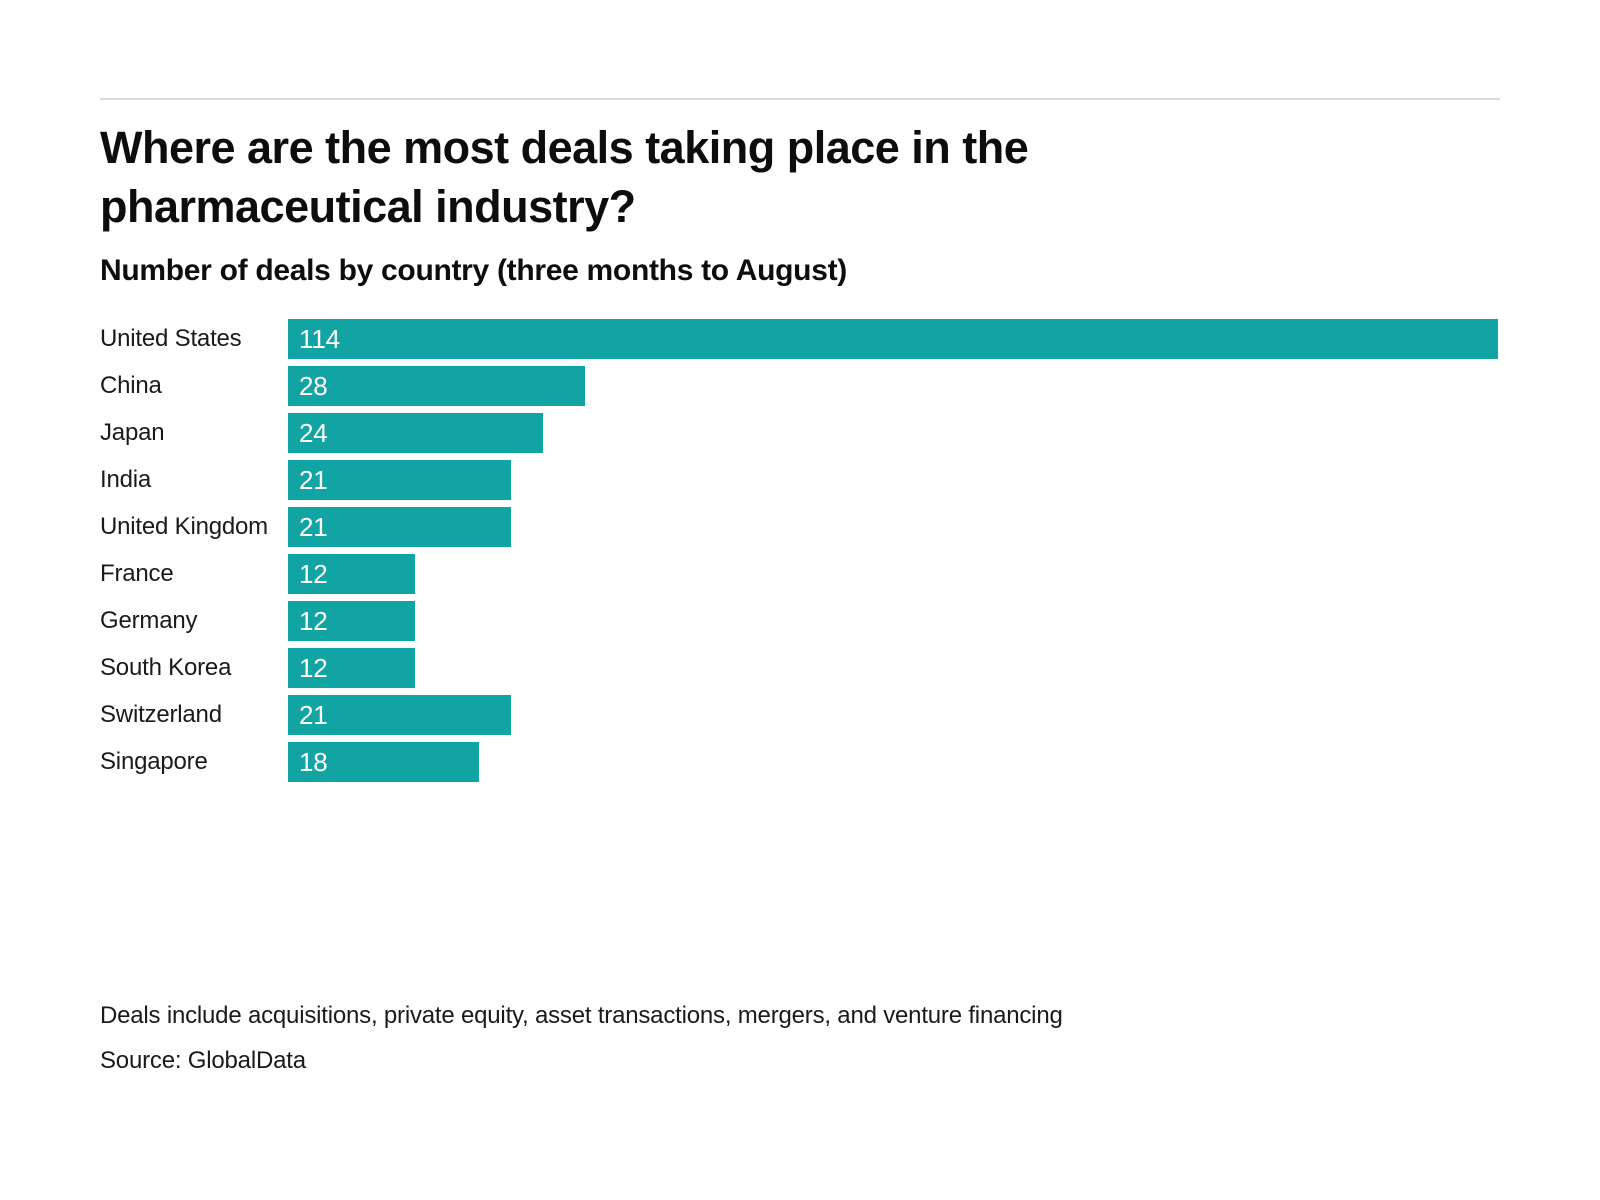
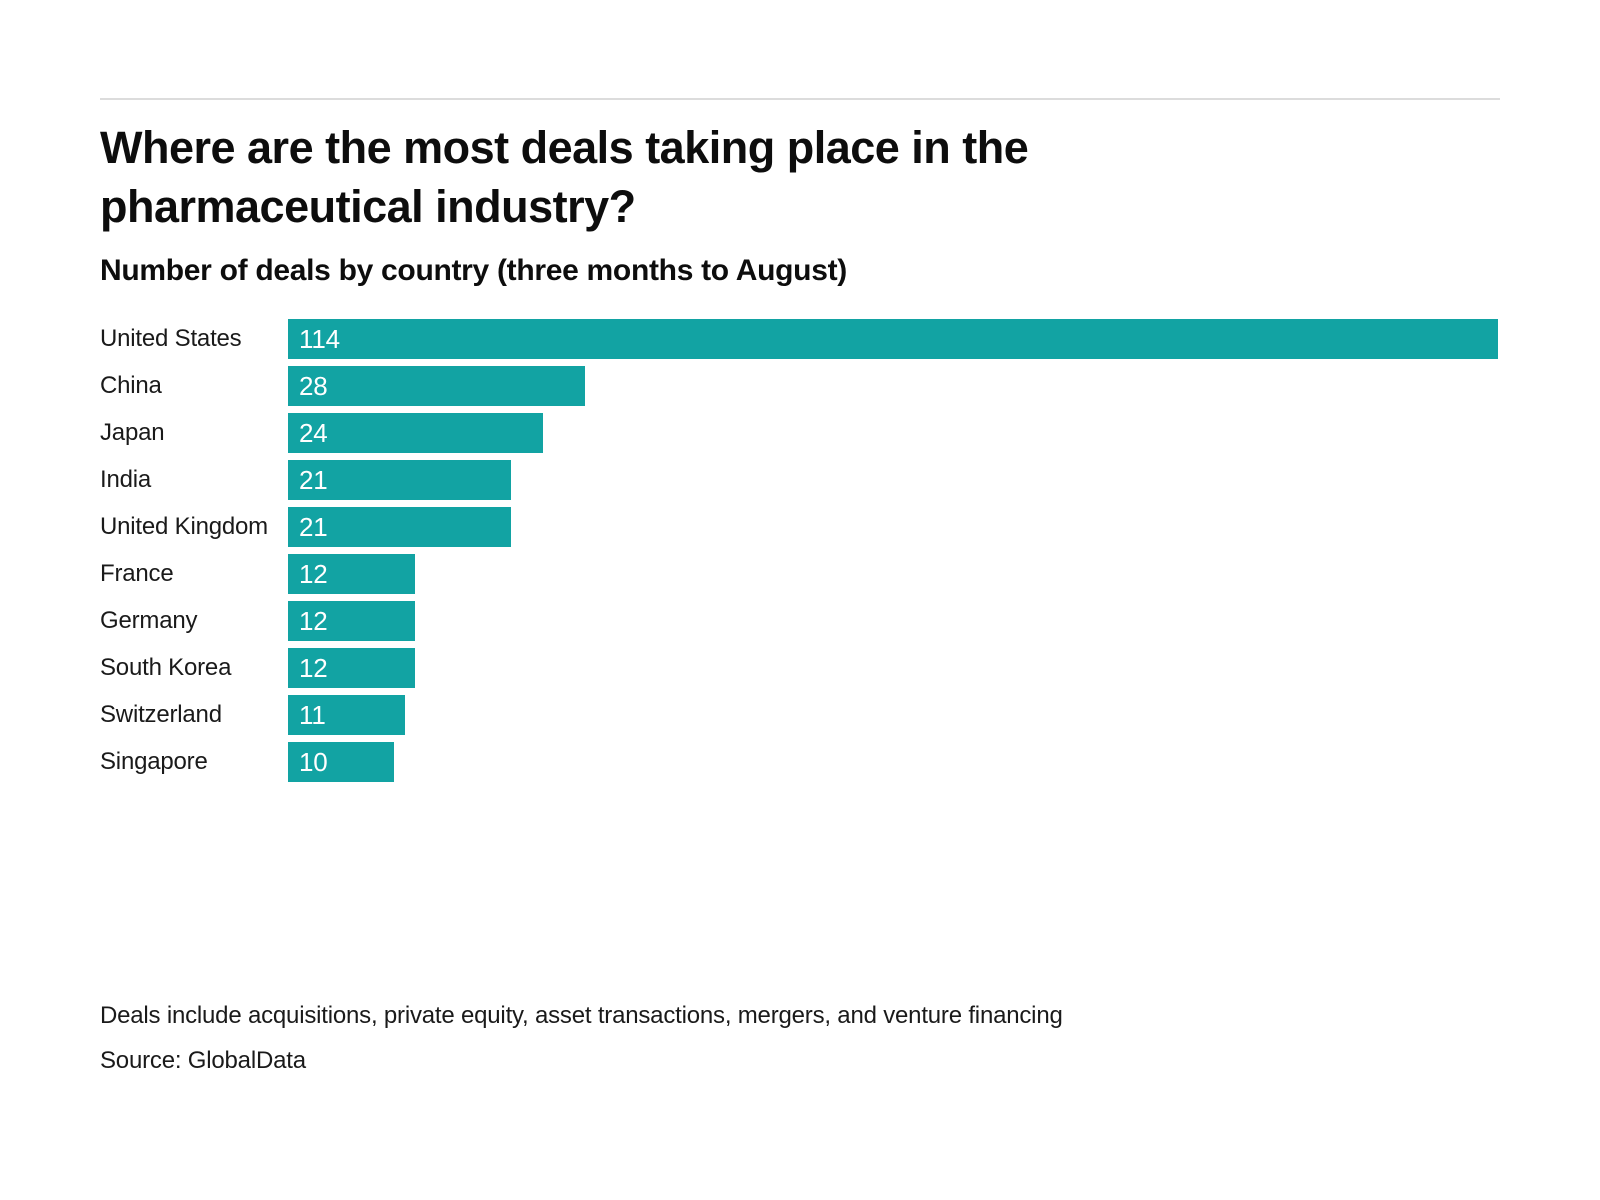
Switzerland: 21 -> 11
Singapore: 18 -> 10
